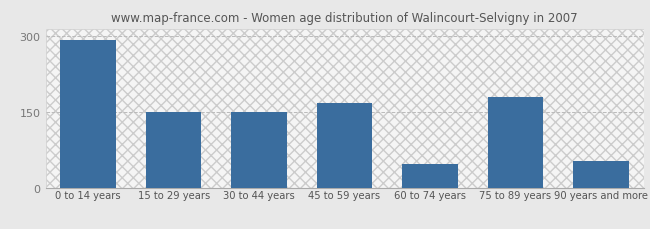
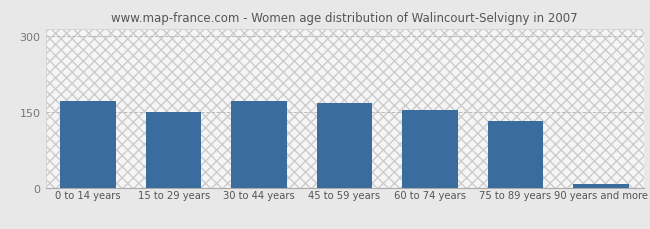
0 to 14 years: 292 -> 172
30 to 44 years: 150 -> 172
60 to 74 years: 46 -> 155
75 to 89 years: 180 -> 133
90 years and more: 52 -> 8
